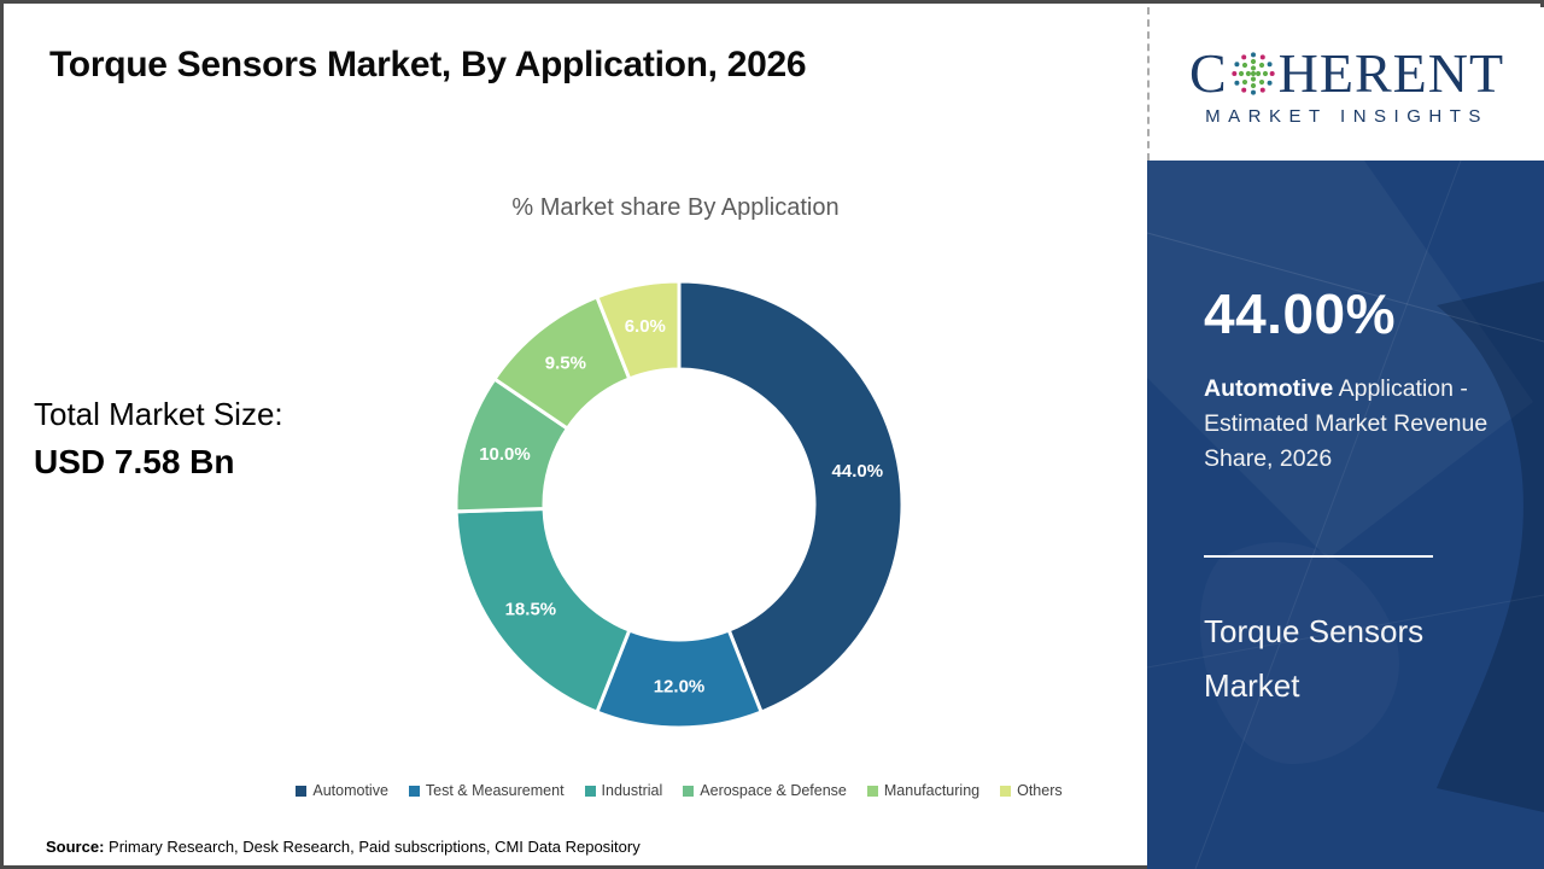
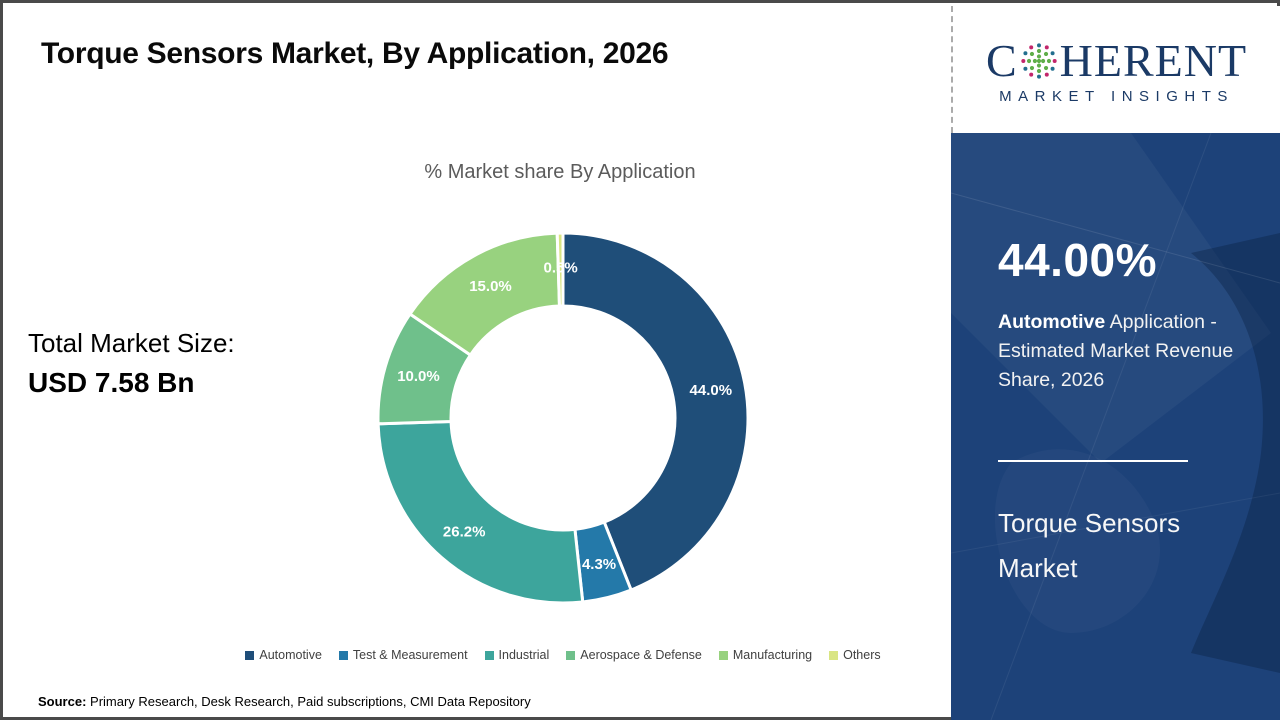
Test & Measurement: 12.0% -> 4.3%
Industrial: 18.5% -> 26.2%
Manufacturing: 9.5% -> 15.0%
Others: 6.0% -> 0.5%
